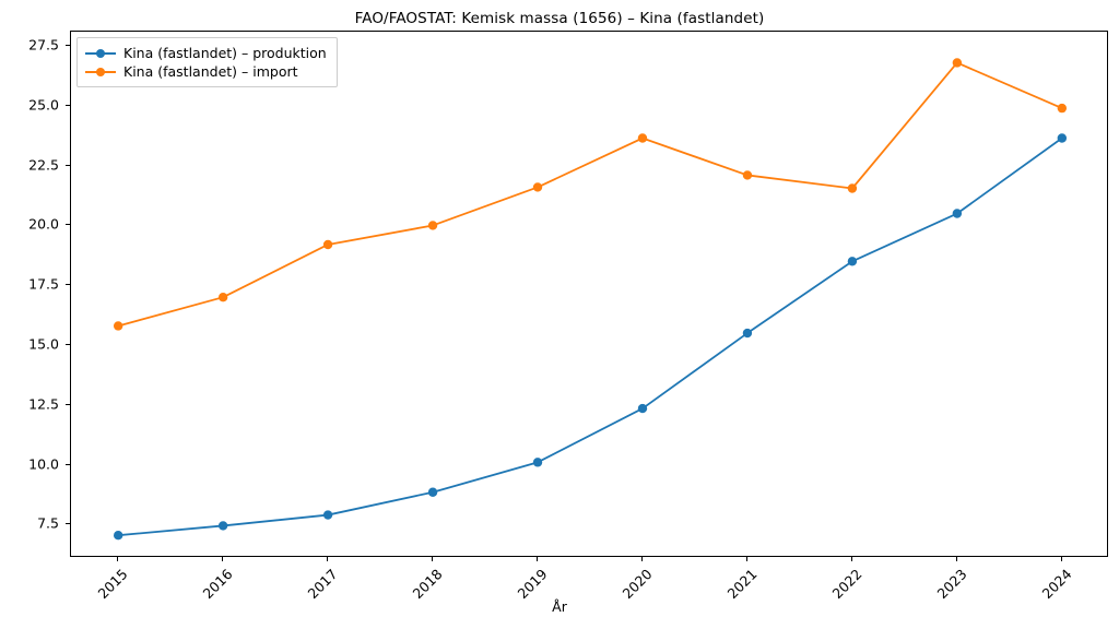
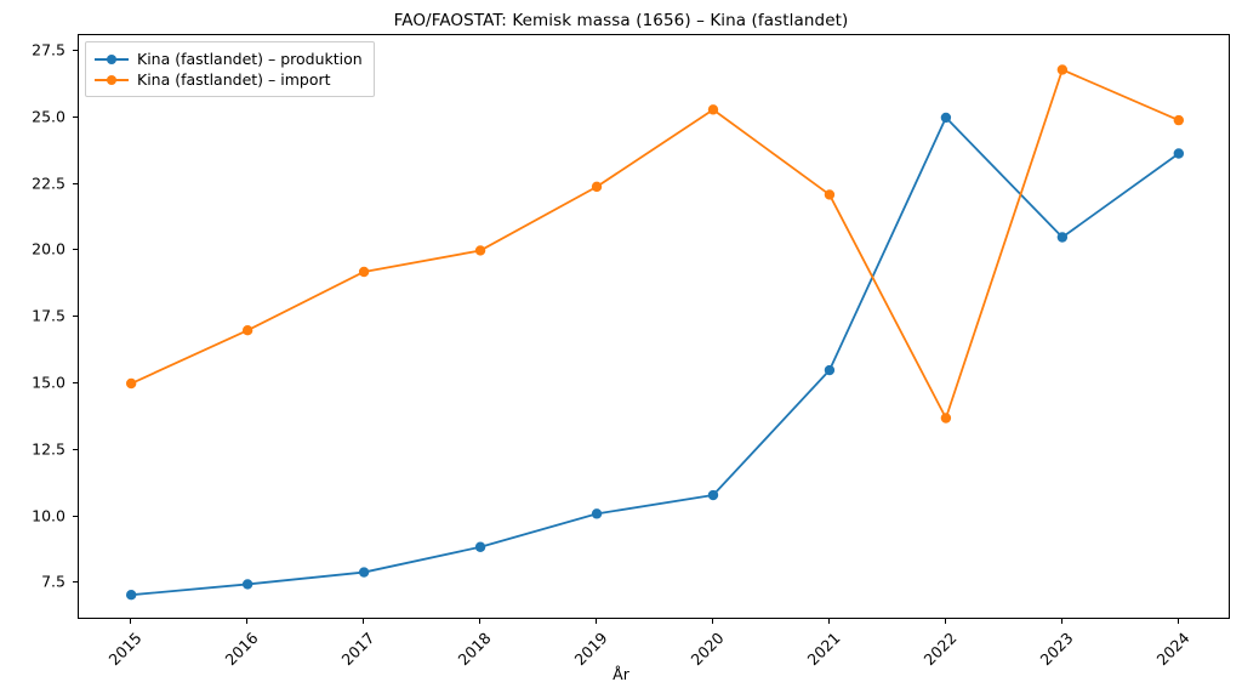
Kina (fastlandet) – import/2015: 15.8 -> 15.0
Kina (fastlandet) – import/2019: 21.6 -> 22.4
Kina (fastlandet) – produktion/2020: 12.3 -> 10.8
Kina (fastlandet) – import/2020: 23.6 -> 25.3
Kina (fastlandet) – produktion/2022: 18.5 -> 25.0
Kina (fastlandet) – import/2022: 21.6 -> 13.7
